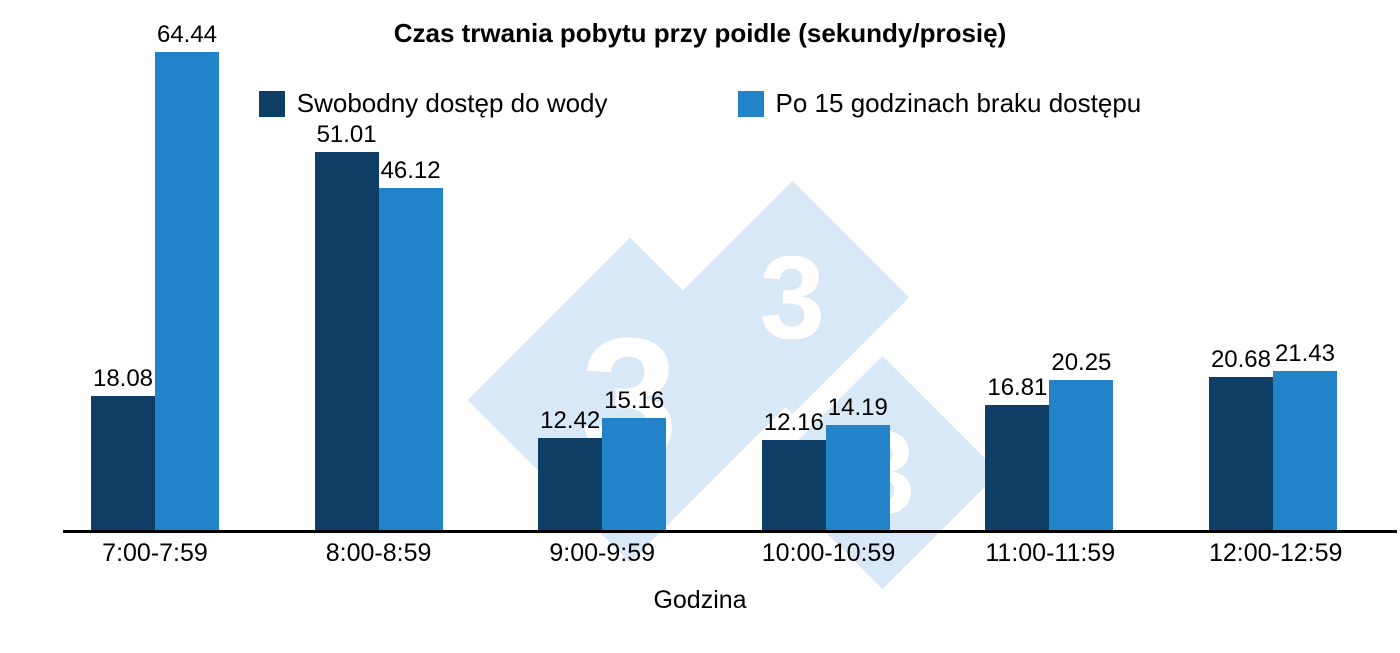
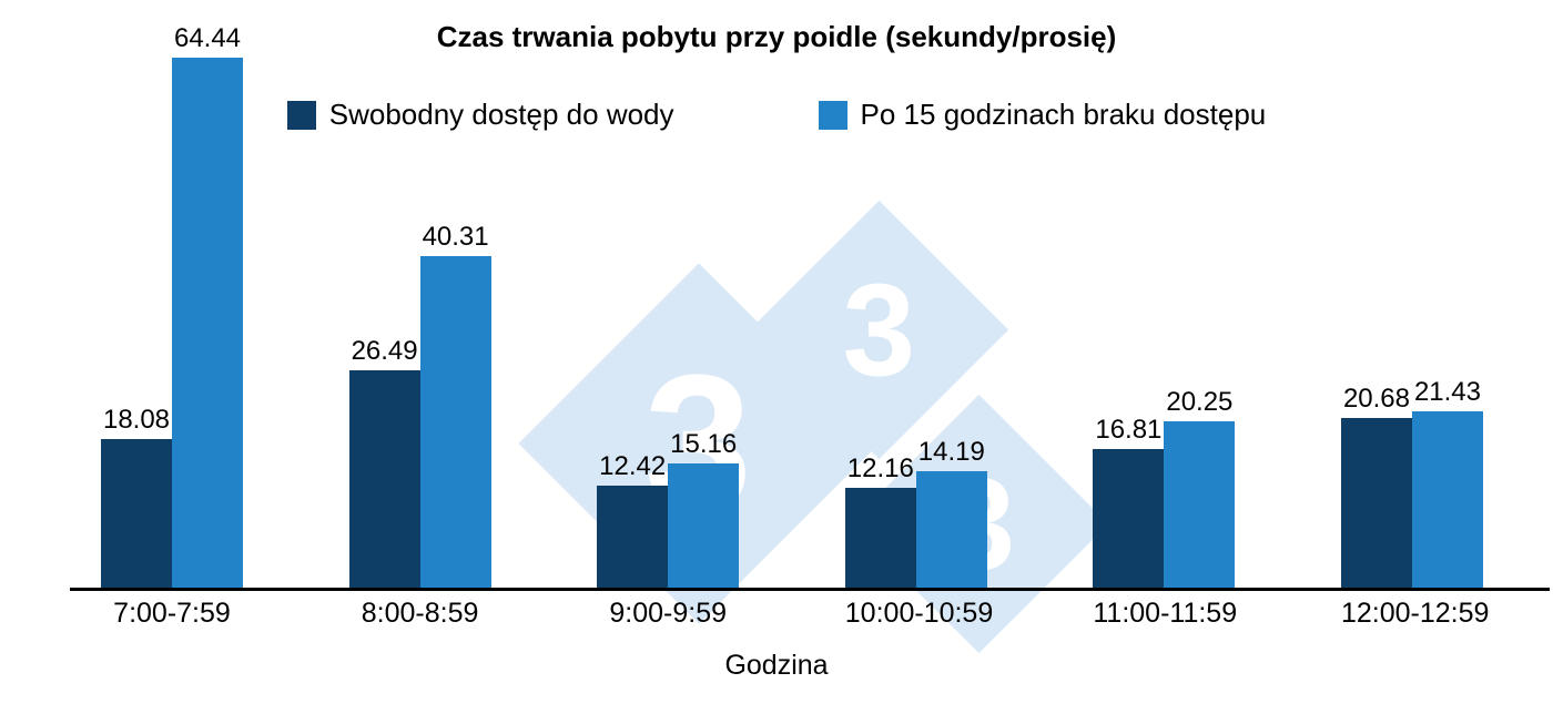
Swobodny dostęp do wody/8:00-8:59: 51.01 -> 26.49
Po 15 godzinach braku dostępu/8:00-8:59: 46.12 -> 40.31
